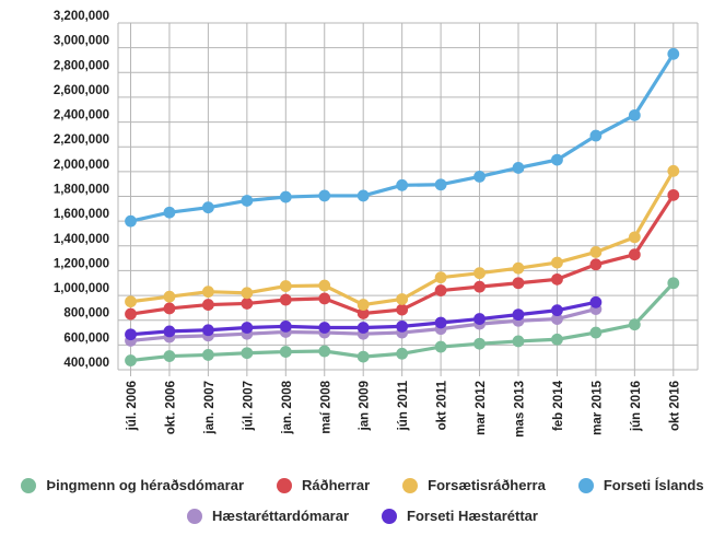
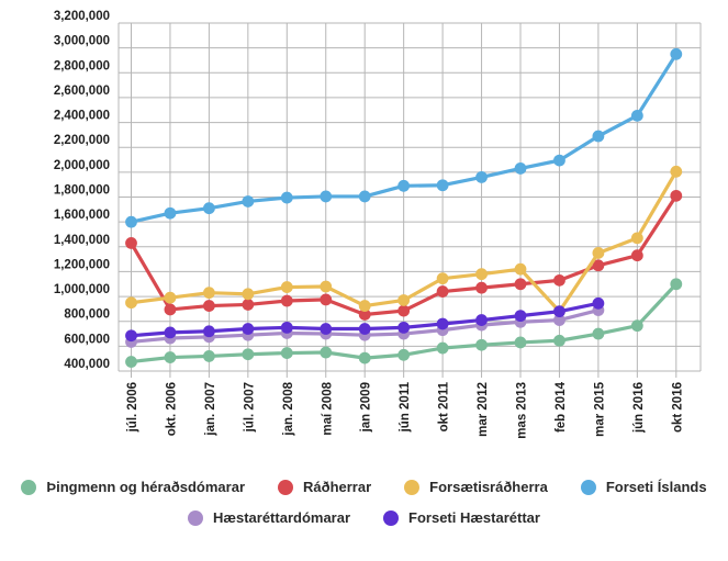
Ráðherrar/júl. 2006: 850000 -> 1430000
Forsætisráðherra/feb 2014: 1260000 -> 880000
